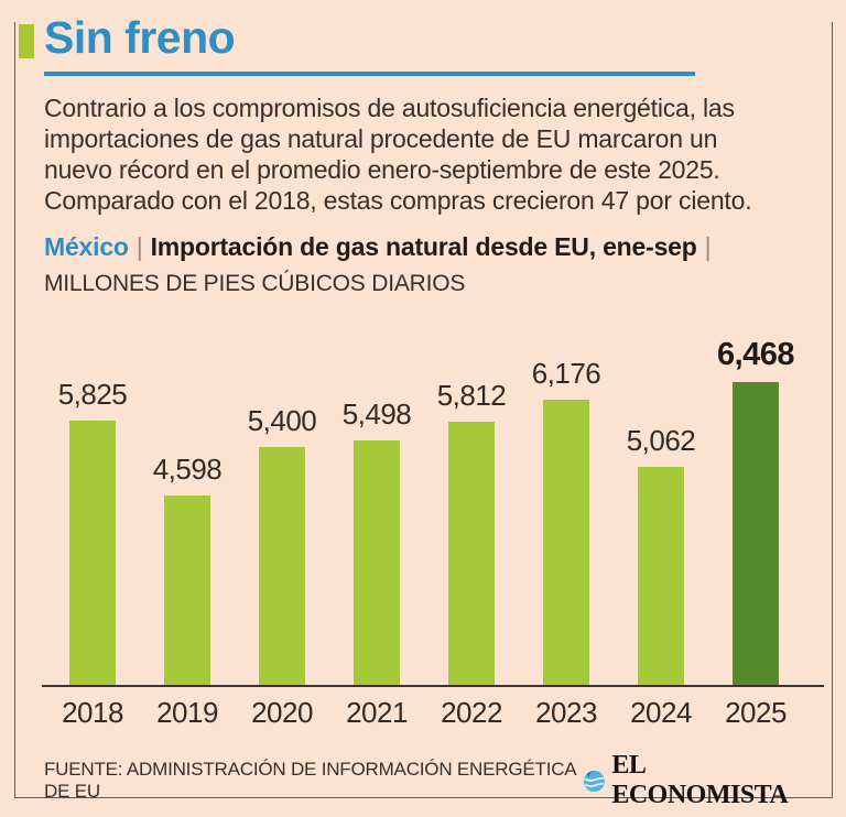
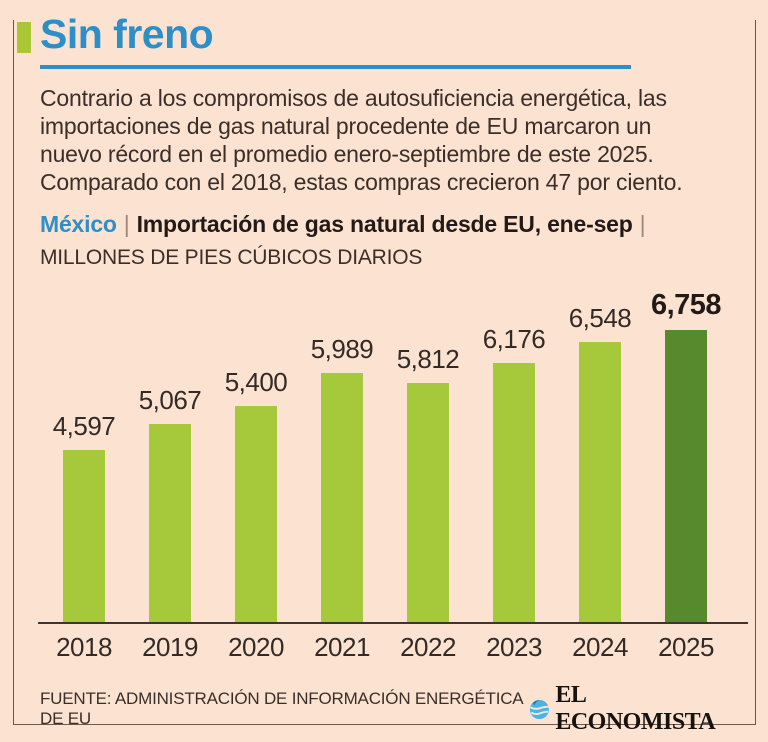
2018: 5,825 -> 4,597
2019: 4,598 -> 5,067
2021: 5,498 -> 5,989
2024: 5,062 -> 6,548
2025: 6,468 -> 6,758
